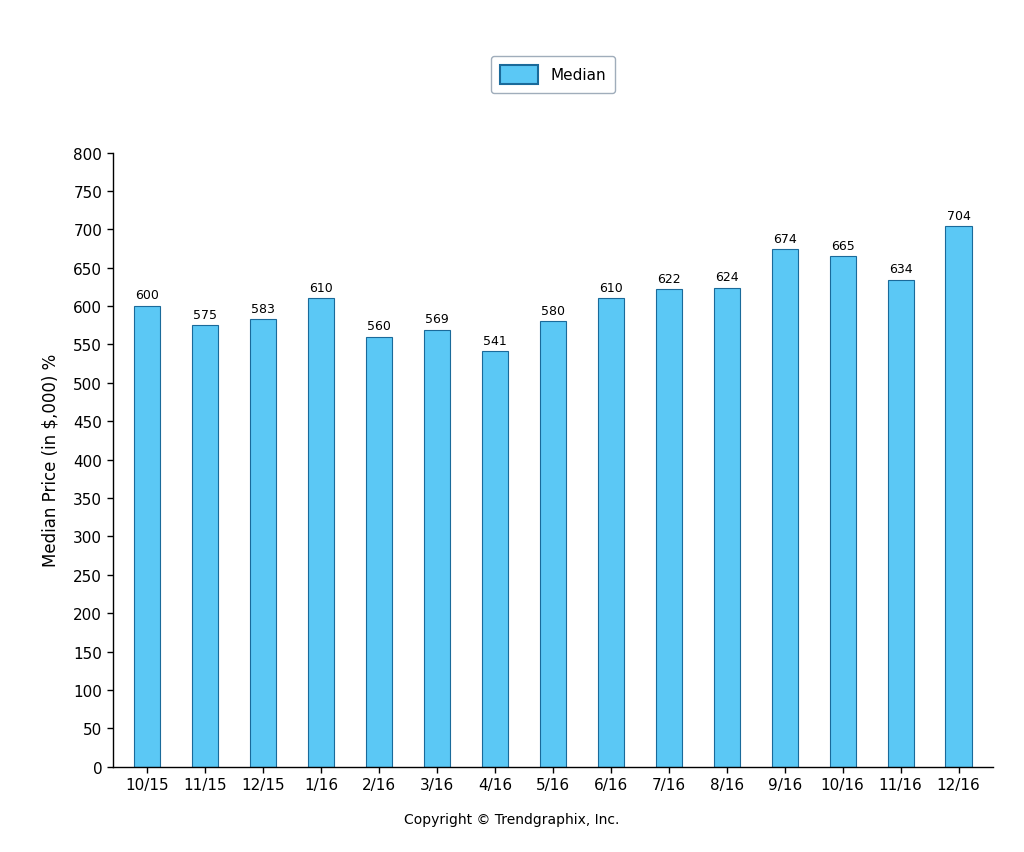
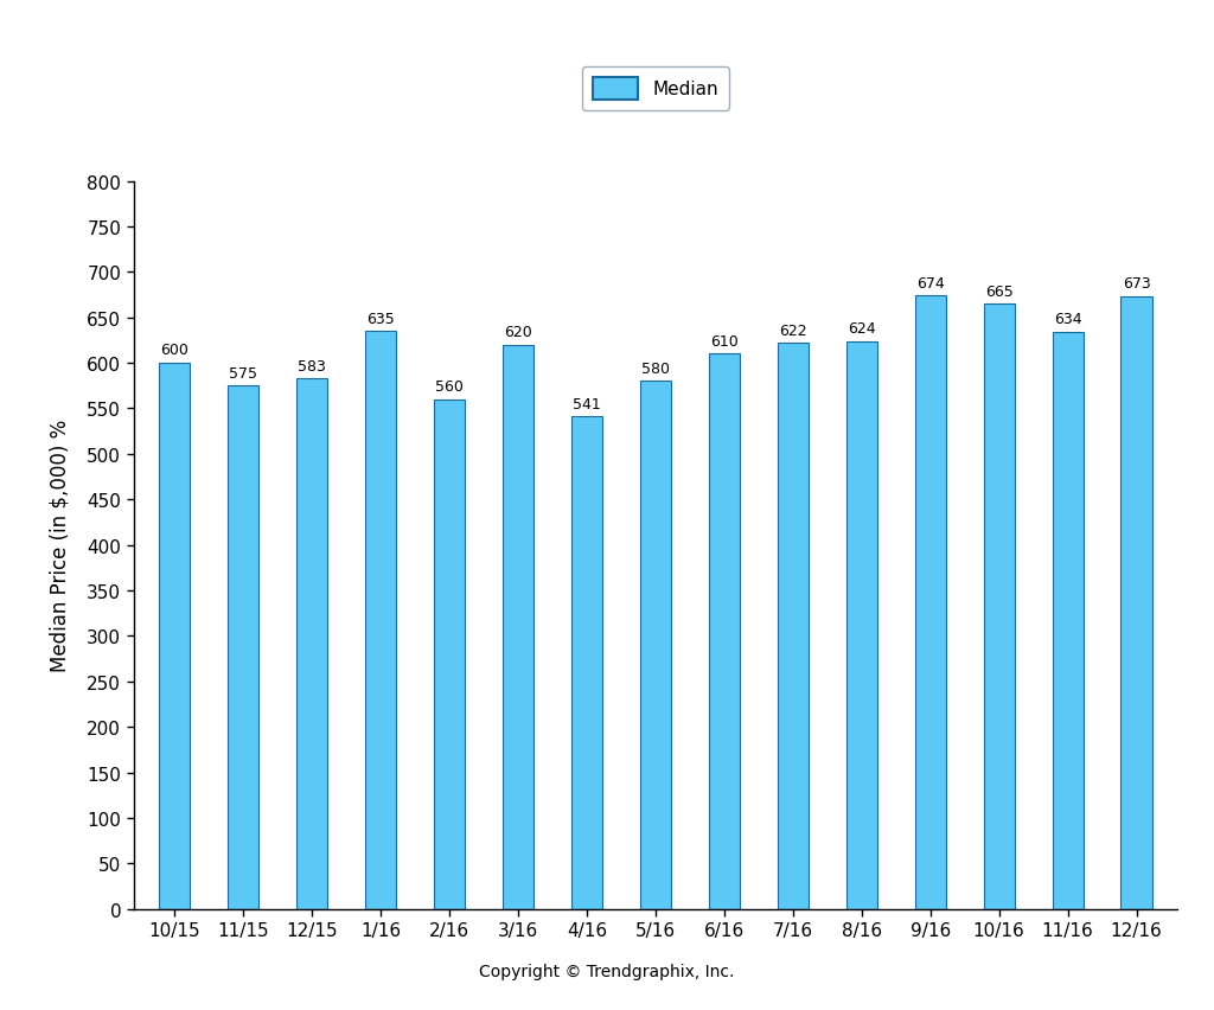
1/16: 610 -> 635
3/16: 569 -> 620
12/16: 704 -> 673
